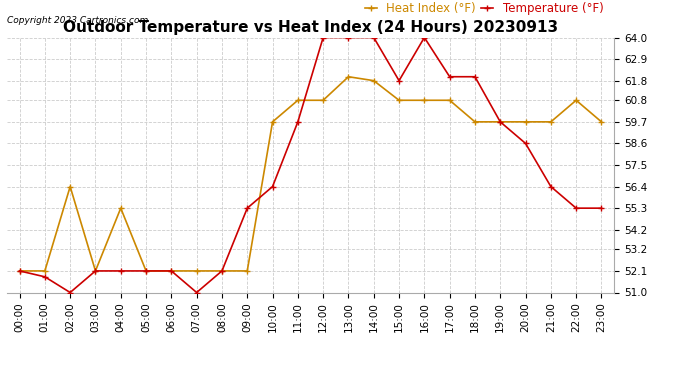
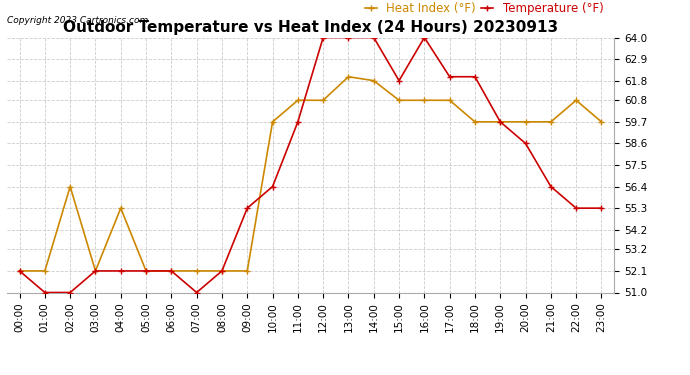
Temperature (°F)/01:00: 51.8 -> 51.0
